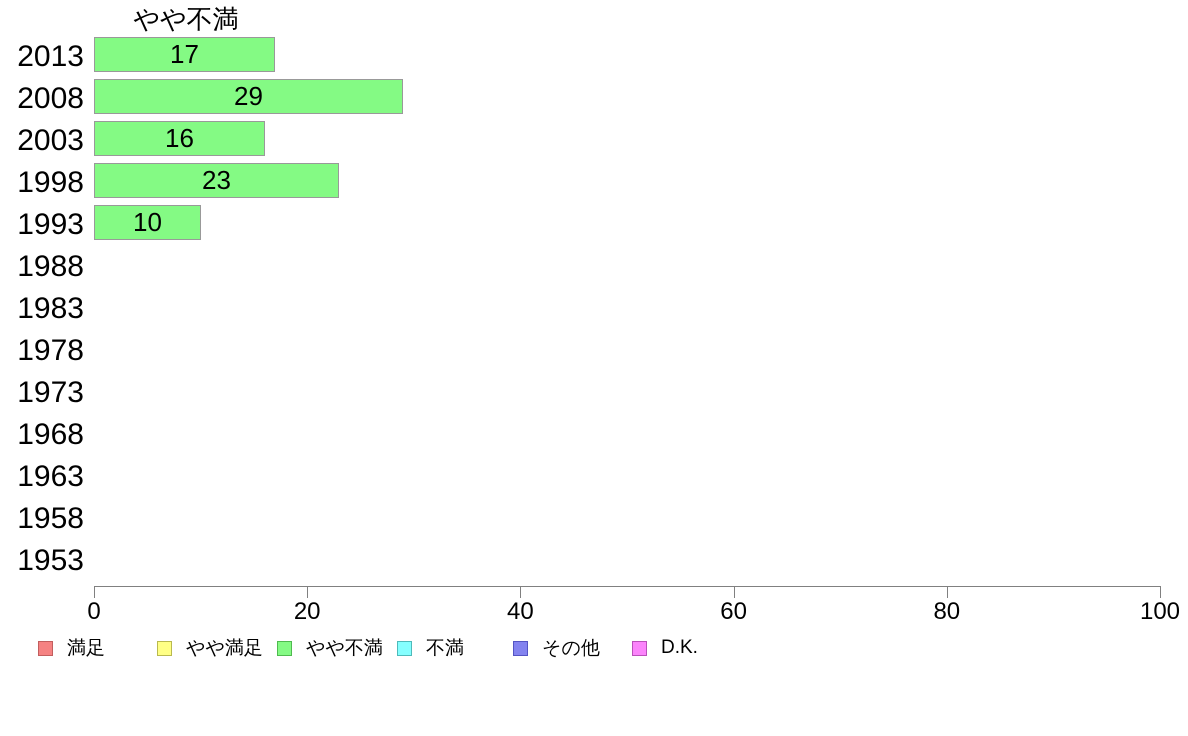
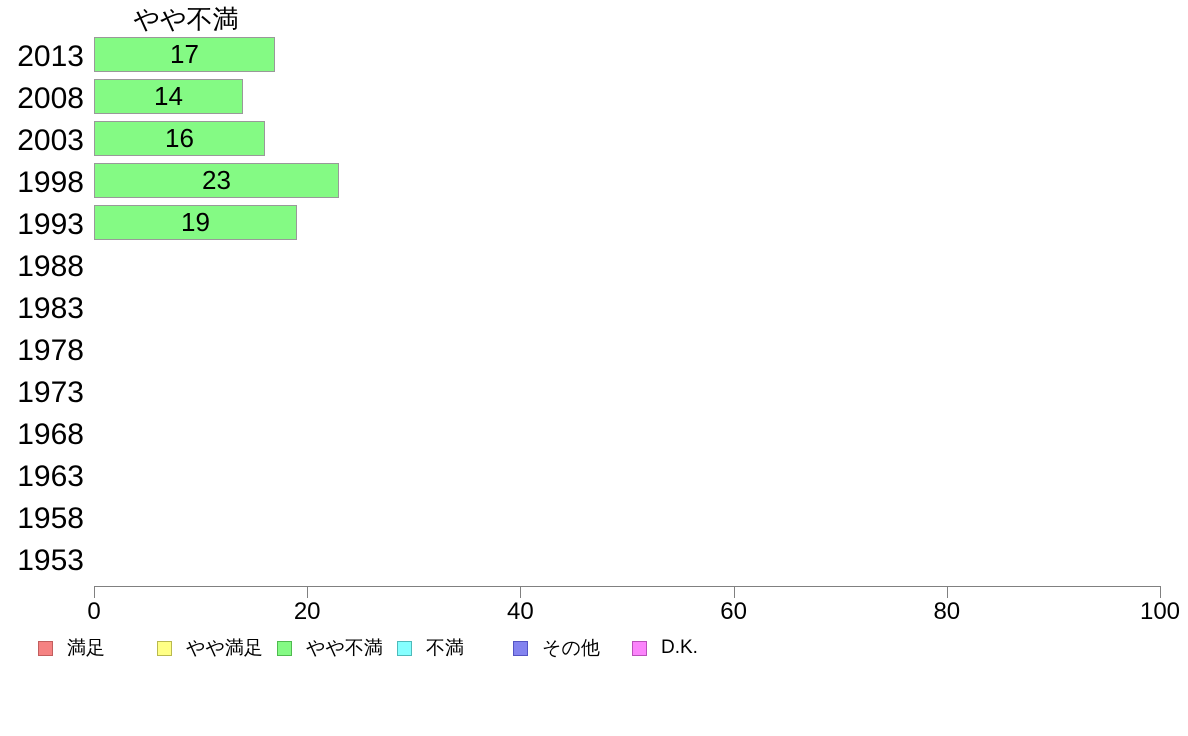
2008: 29 -> 14
1993: 10 -> 19
